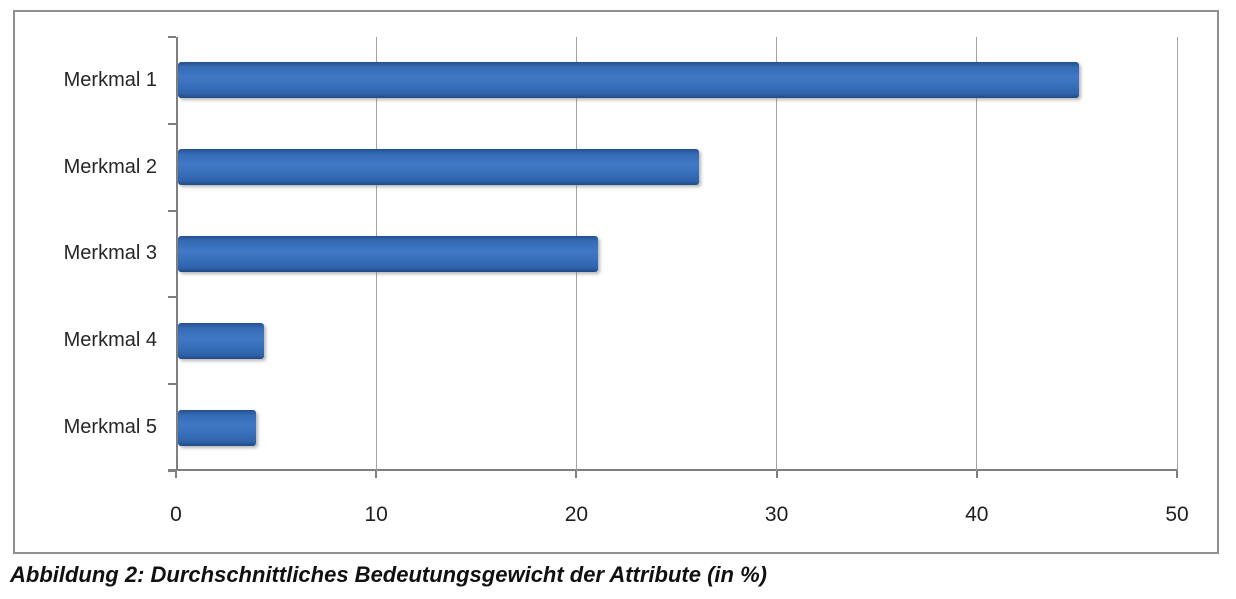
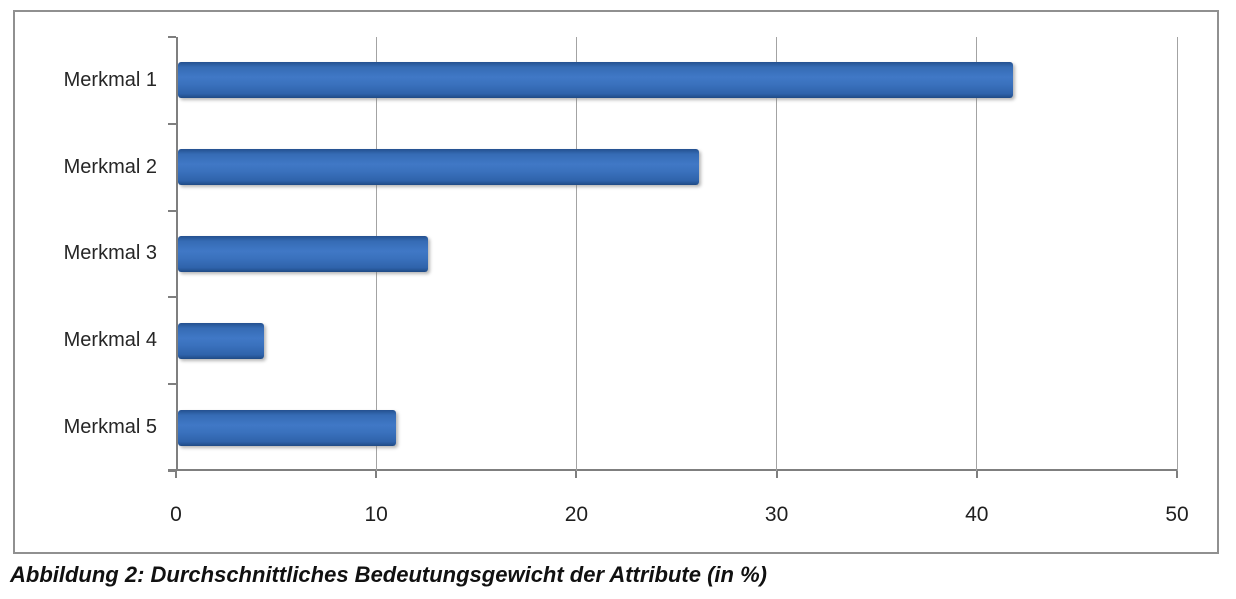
Merkmal 1: 45.0 -> 41.7
Merkmal 3: 21.0 -> 12.5
Merkmal 5: 3.9 -> 10.9
